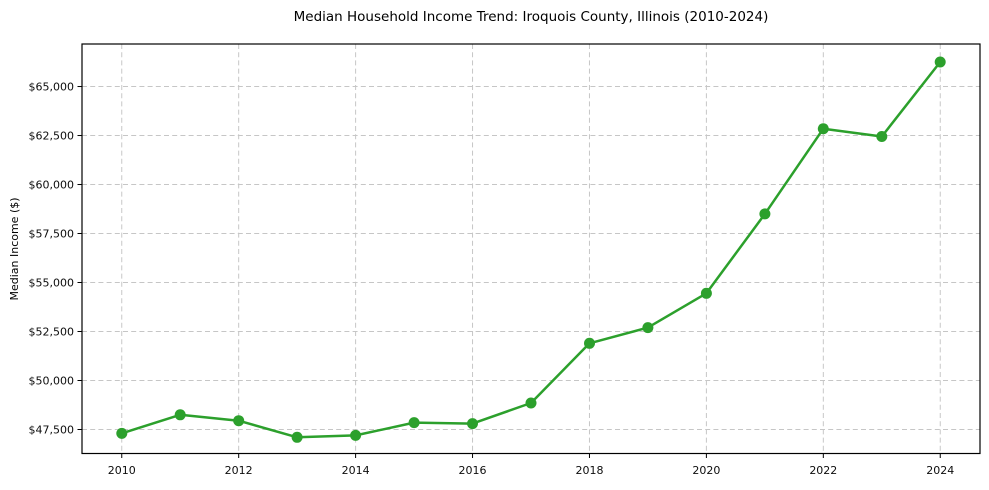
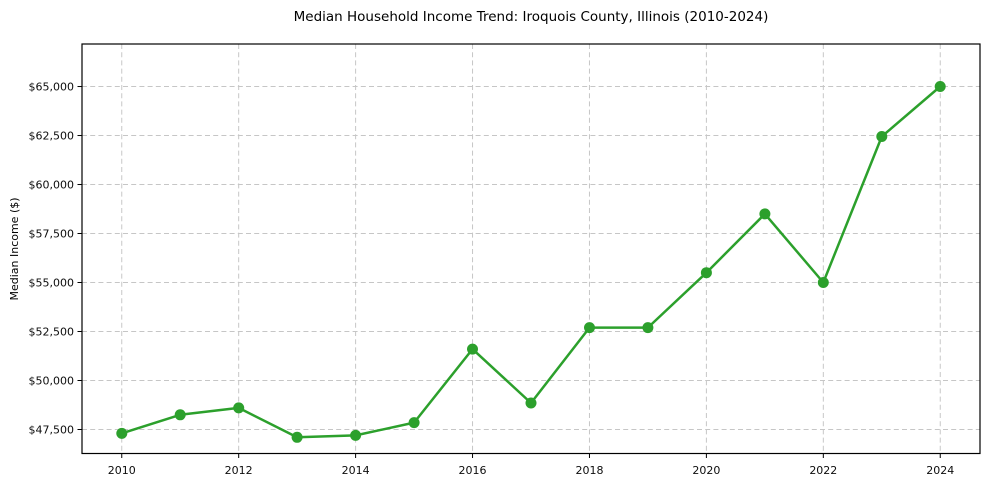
2012: $48000 -> $48600
2016: $47800 -> $51600
2018: $51900 -> $52700
2020: $54400 -> $55500
2022: $62800 -> $55000
2024: $66200 -> $65000
